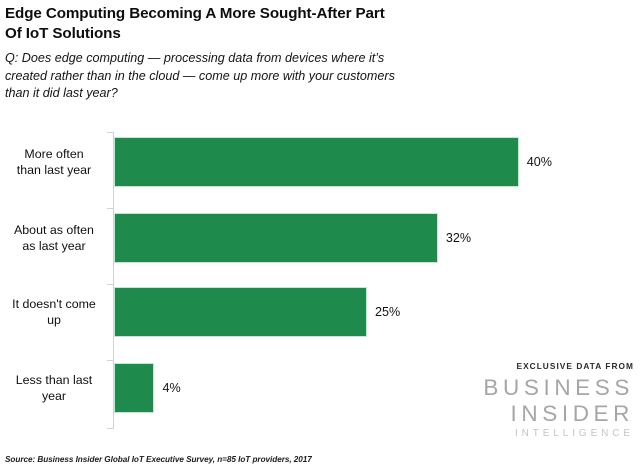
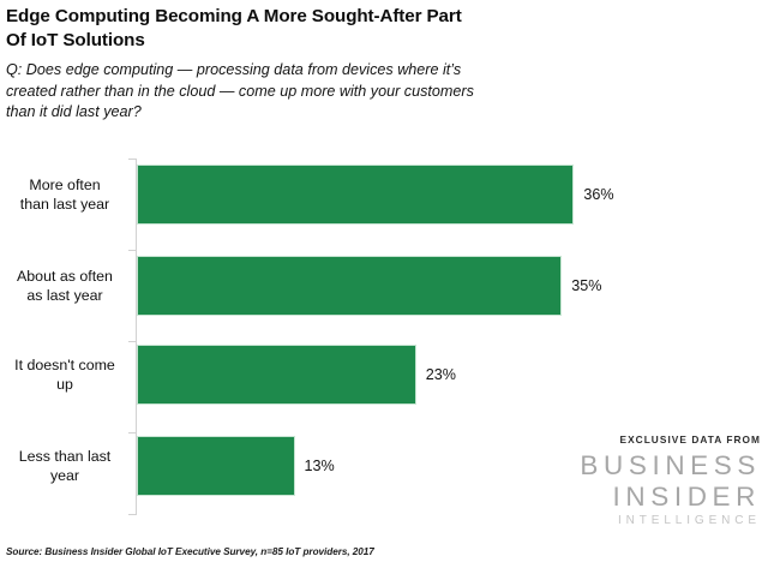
More often than last year: 40% -> 36%
About as often as last year: 32% -> 35%
It doesn't come up: 25% -> 23%
Less than last year: 4% -> 13%
